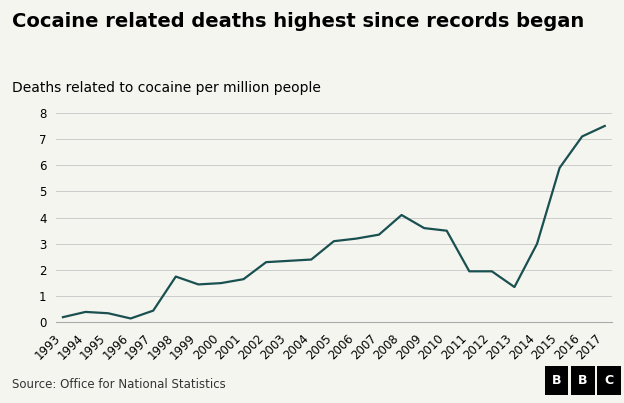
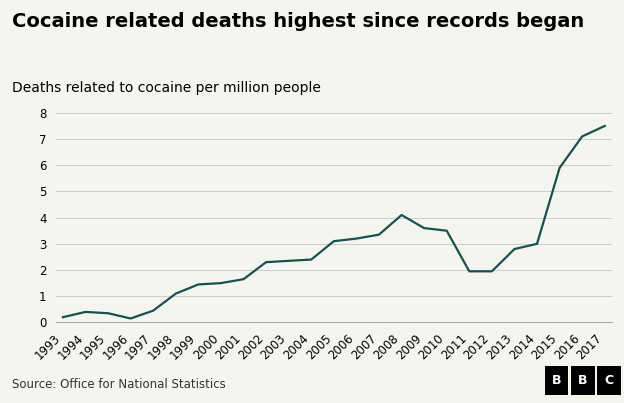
1998: 1.75 -> 1.10
2013: 1.35 -> 2.80
